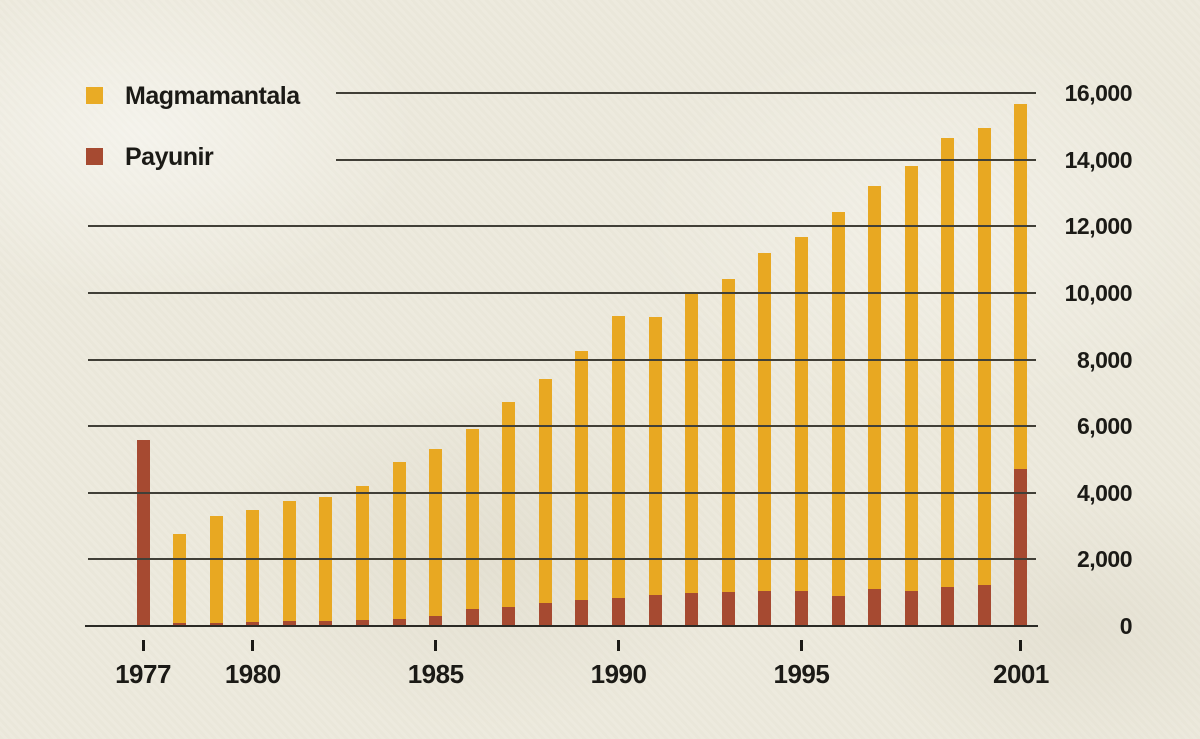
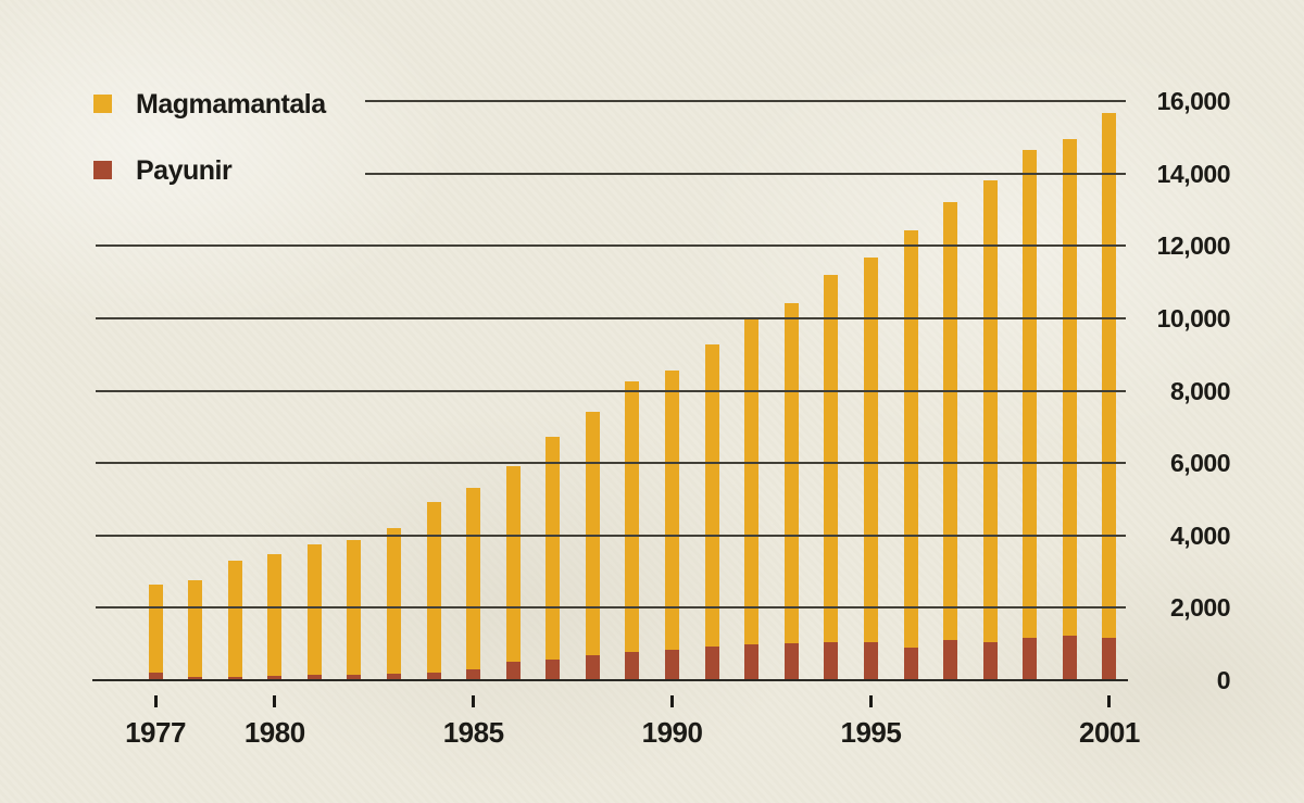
Magmamantala/1977: 1800 -> 2600
Payunir/1977: 5600 -> 200
Magmamantala/1990: 9300 -> 8600
Payunir/2001: 4700 -> 1200
